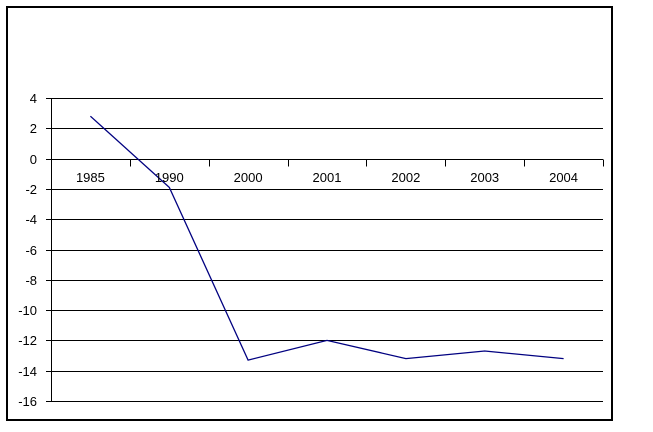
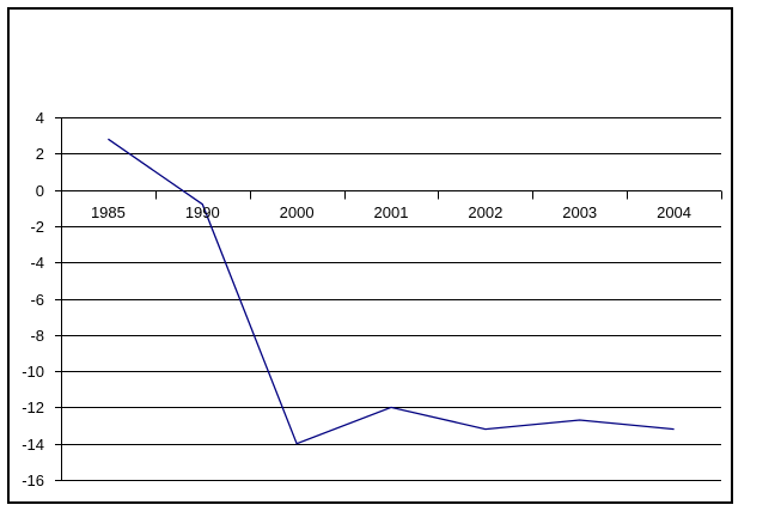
1990: -1.9 -> -0.8
2000: -13.3 -> -14.0
